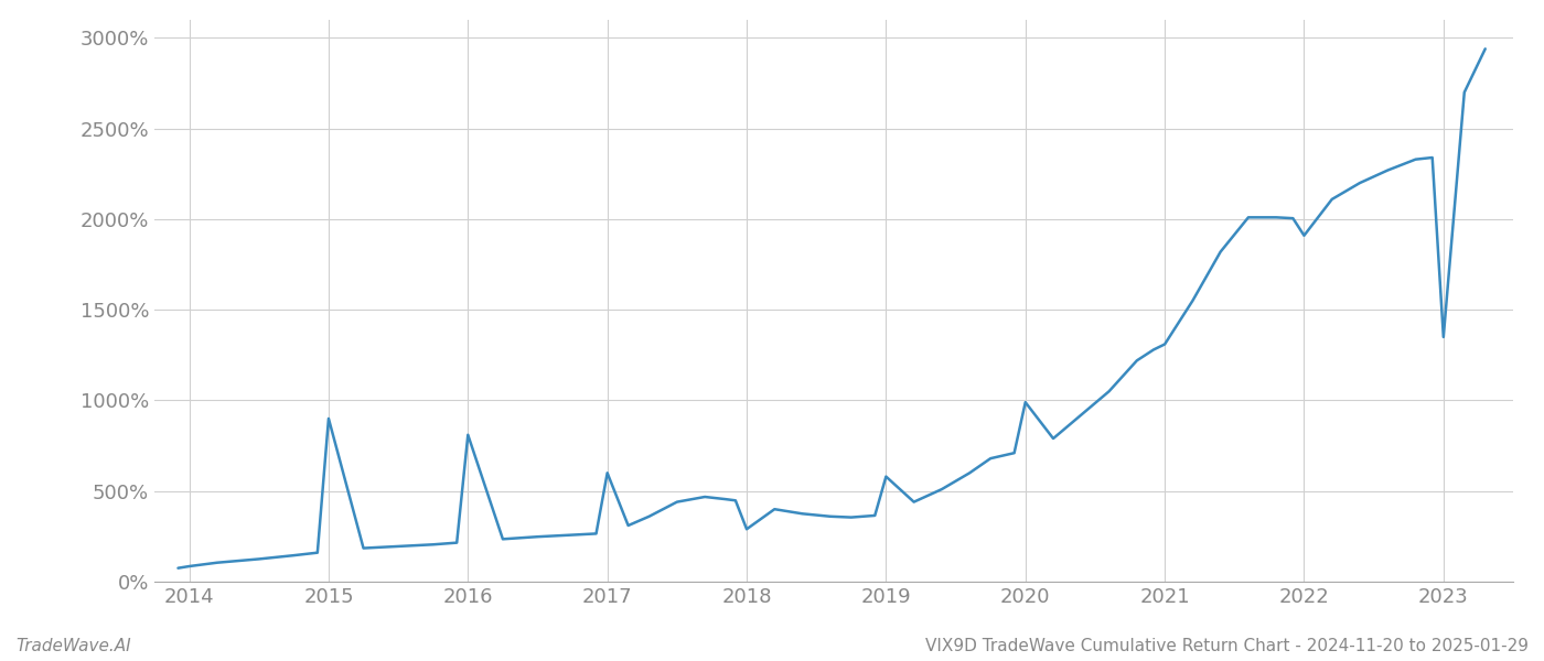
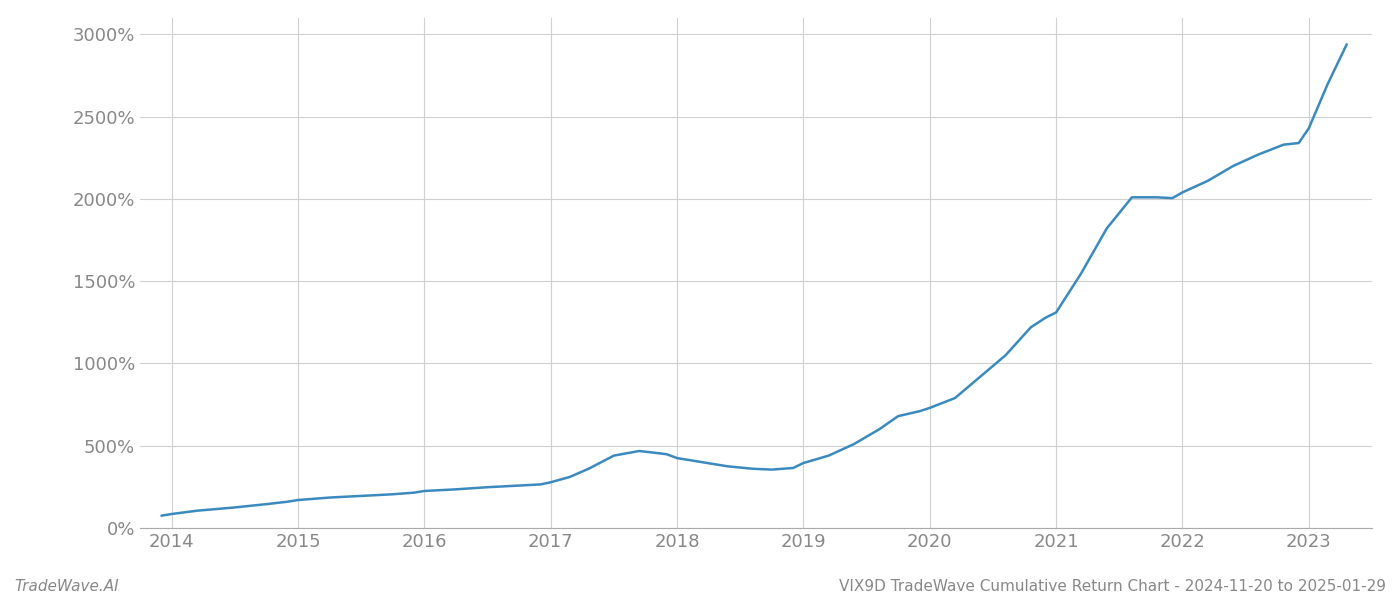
2015: 900% -> 170%
2016: 810% -> 220%
2017: 600% -> 280%
2018: 290% -> 420%
2019: 580% -> 400%
2020: 990% -> 730%
2022: 1910% -> 2040%
2023: 1350% -> 2430%
